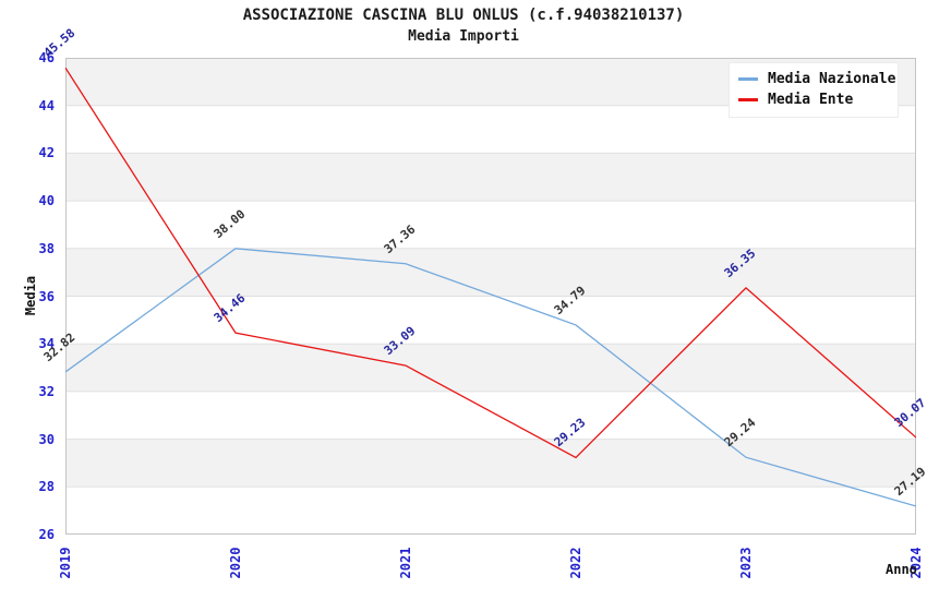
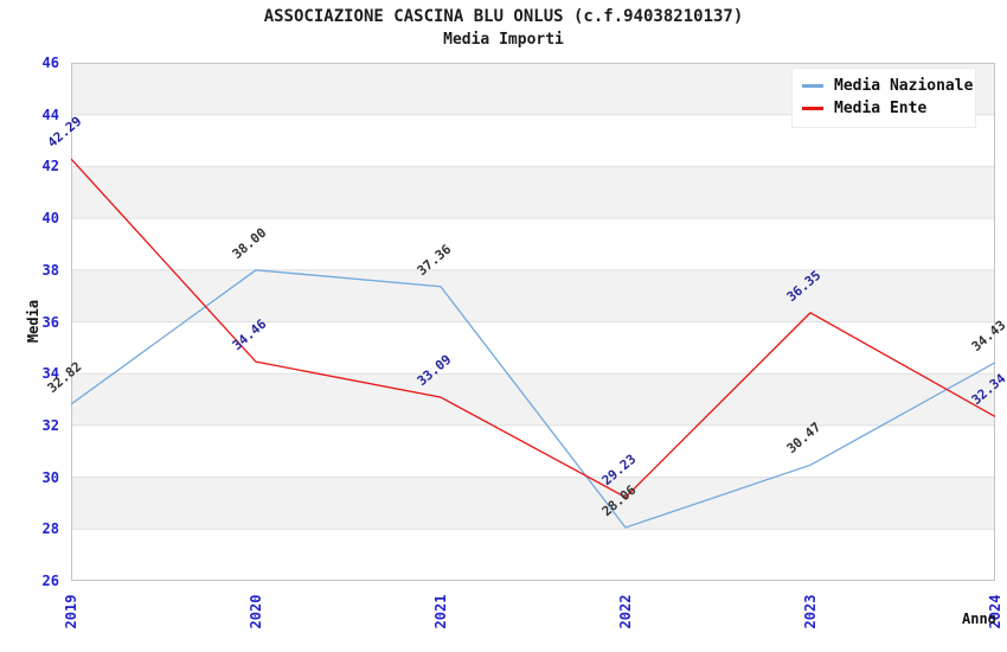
Media Ente/2019: 45.58 -> 42.29
Media Nazionale/2022: 34.79 -> 28.06
Media Nazionale/2023: 29.24 -> 30.47
Media Nazionale/2024: 27.19 -> 34.43
Media Ente/2024: 30.07 -> 32.34
